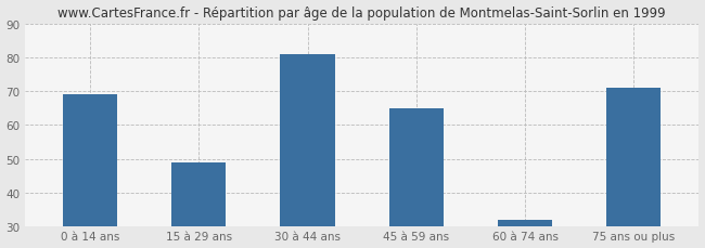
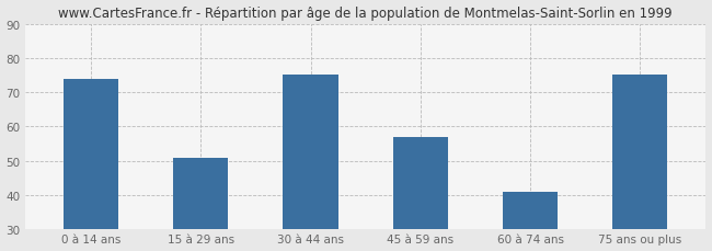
0 à 14 ans: 69 -> 74
15 à 29 ans: 49 -> 51
30 à 44 ans: 81 -> 75
45 à 59 ans: 65 -> 57
60 à 74 ans: 32 -> 41
75 ans ou plus: 71 -> 75
